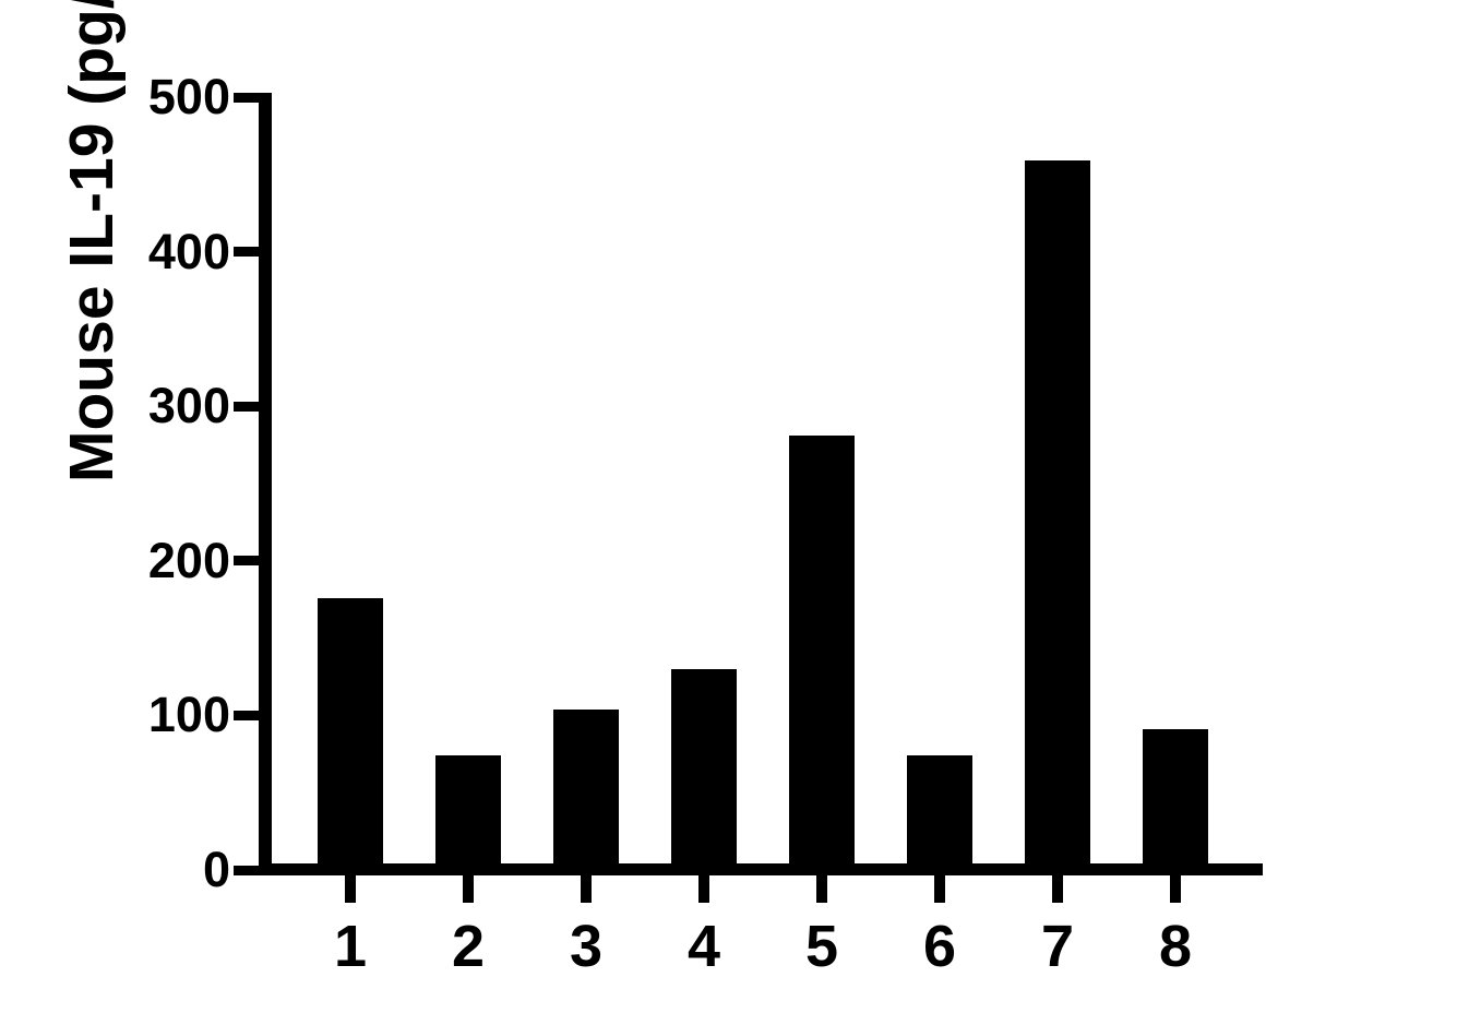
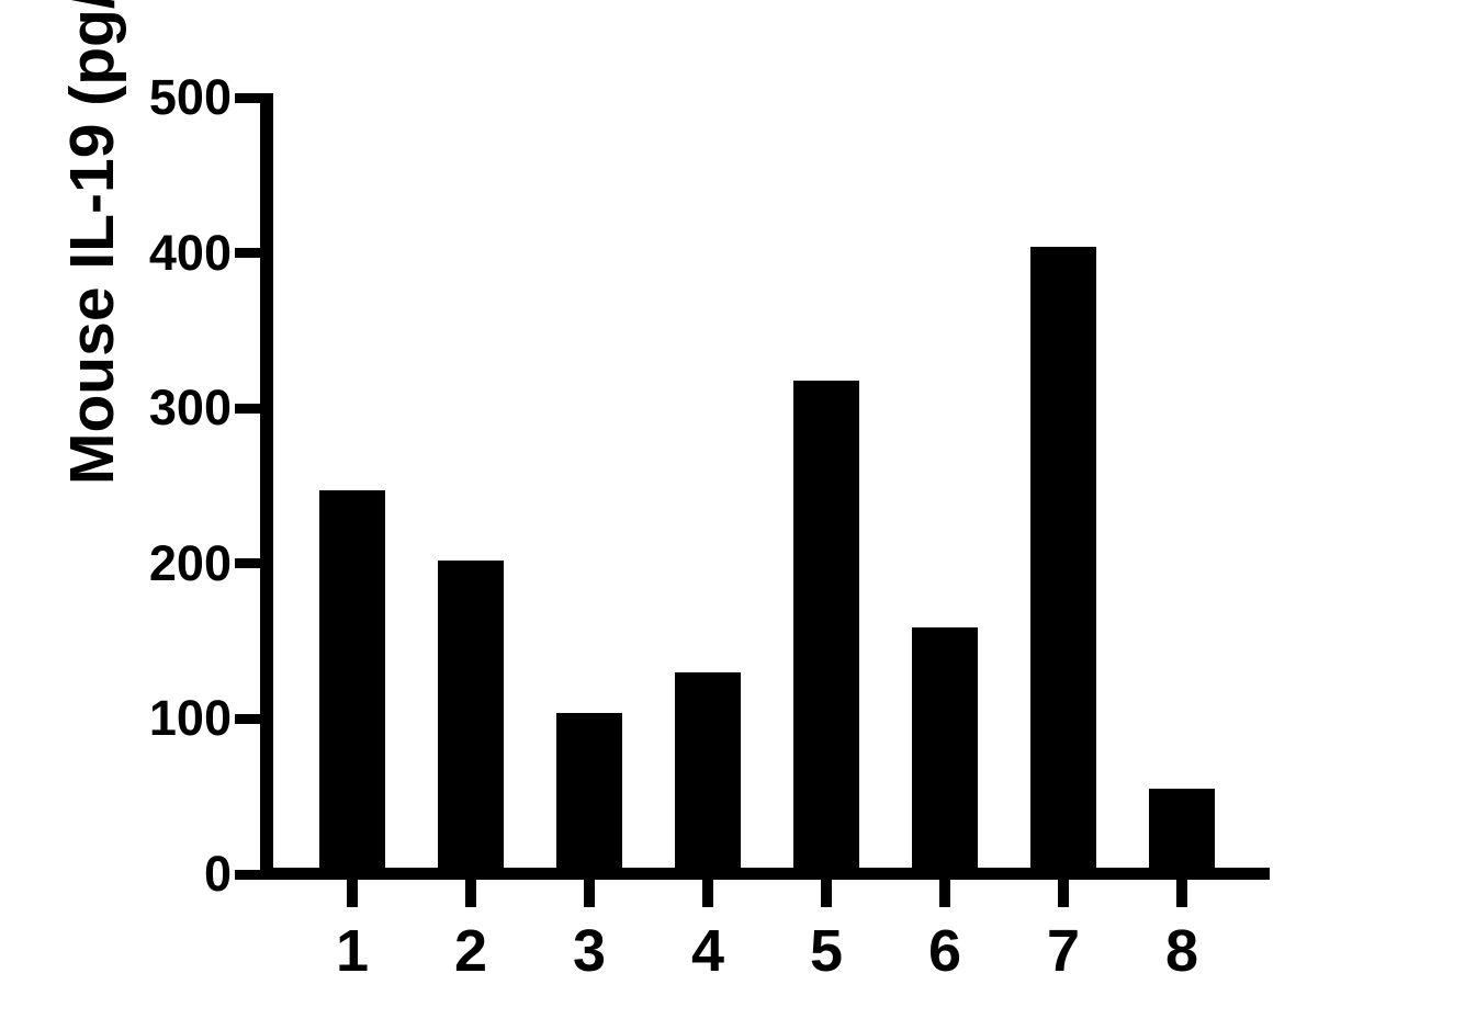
1: 176 -> 247
2: 74 -> 202
5: 281 -> 318
6: 74 -> 159
7: 459 -> 404
8: 91 -> 55
